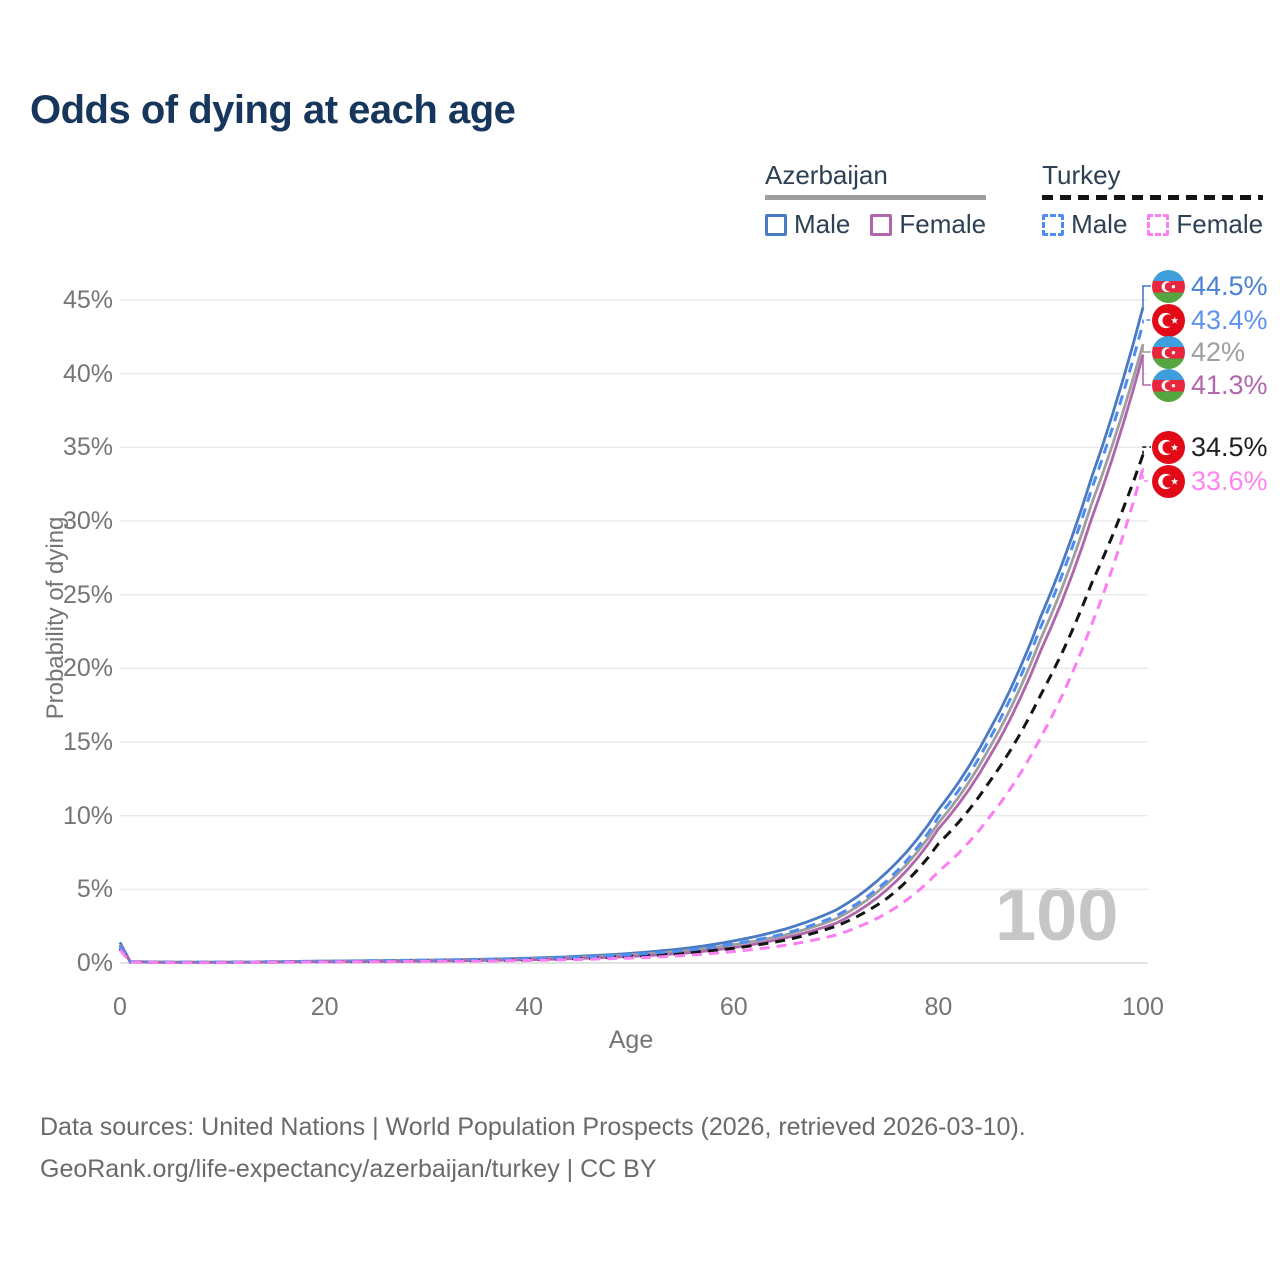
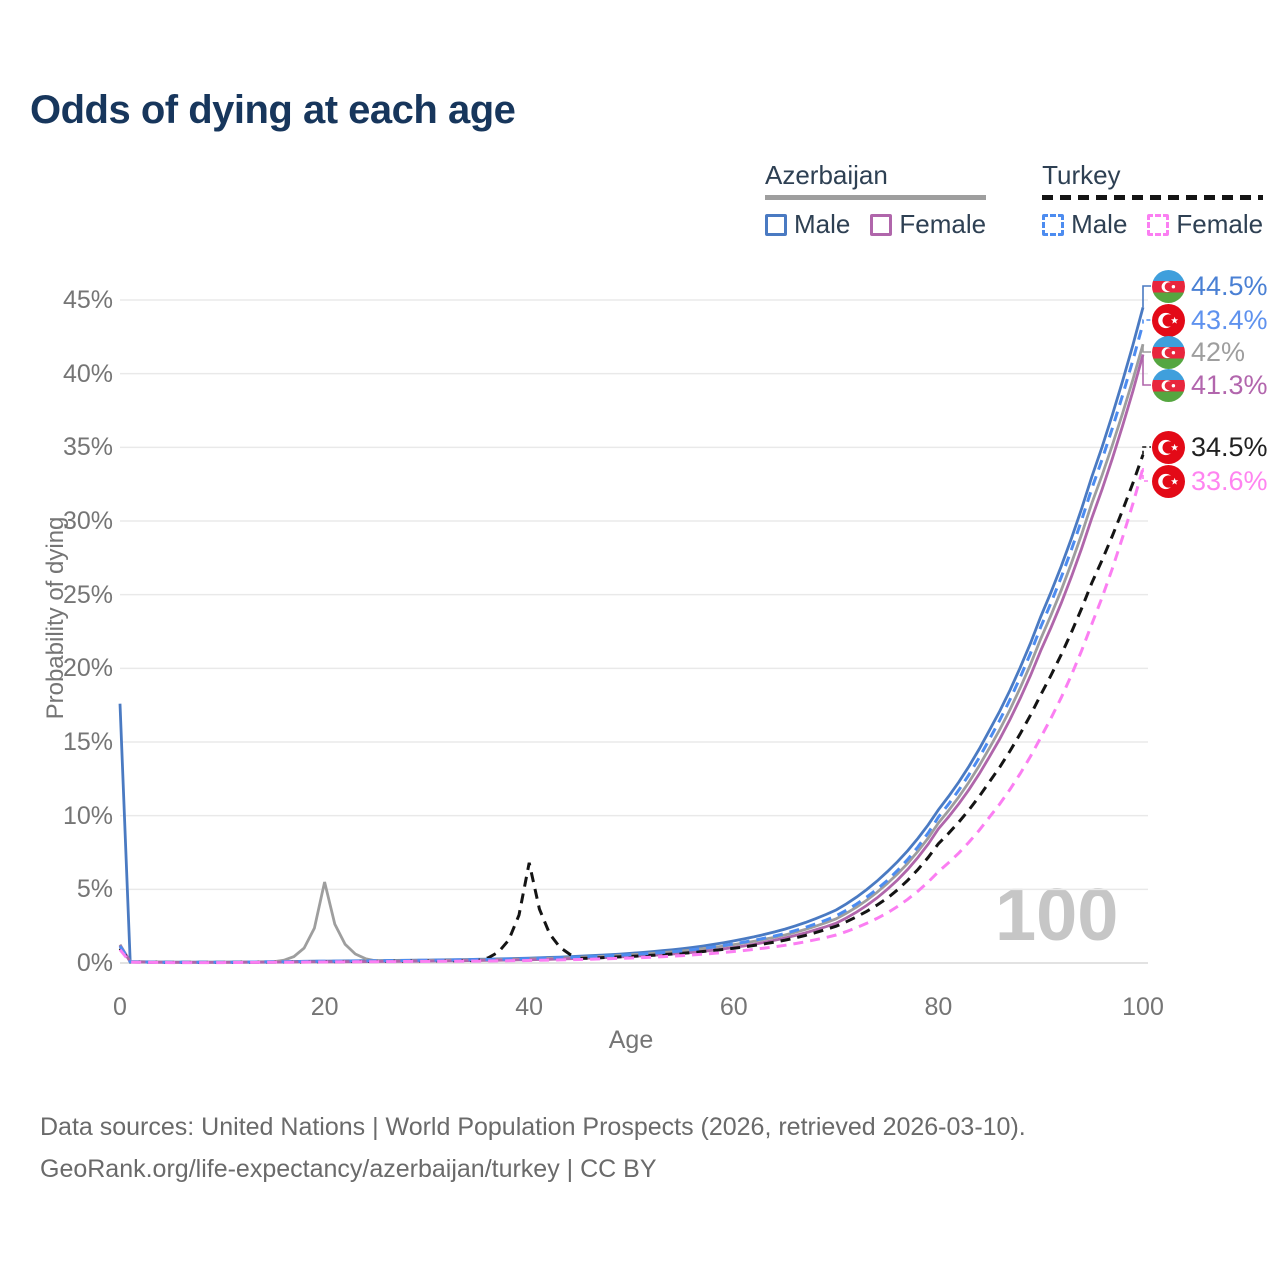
Azerbaijan Male/0: 1.4% -> 17.6%
Azerbaijan/20: 0.1% -> 5.5%
Turkey/40: 0.2% -> 6.8%
